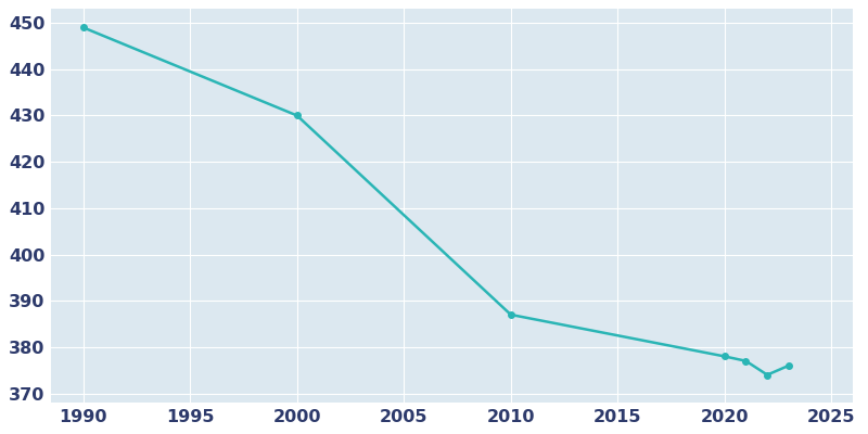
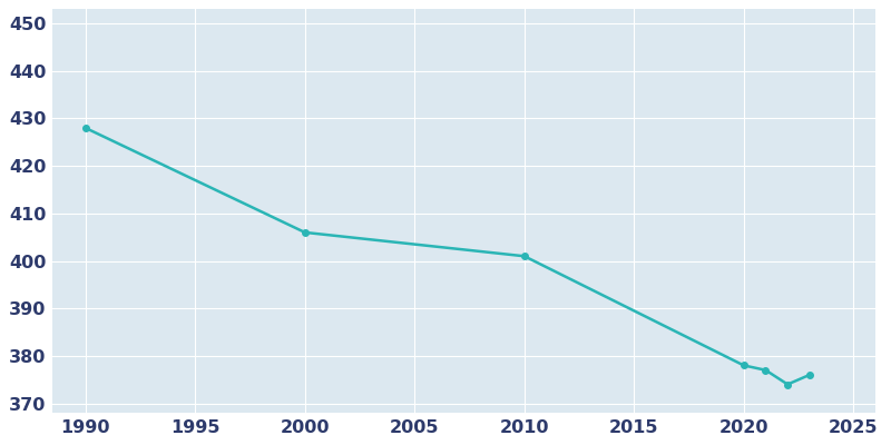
1990: 449 -> 428
2000: 430 -> 406
2010: 387 -> 401
